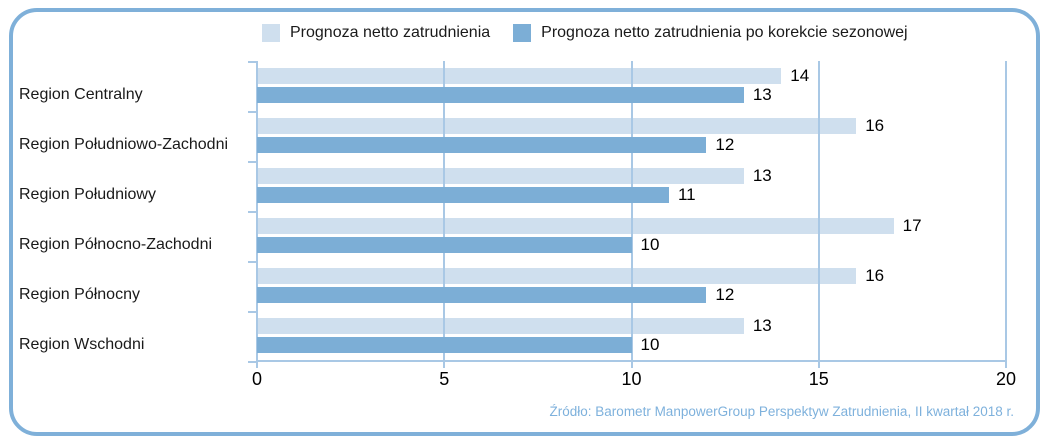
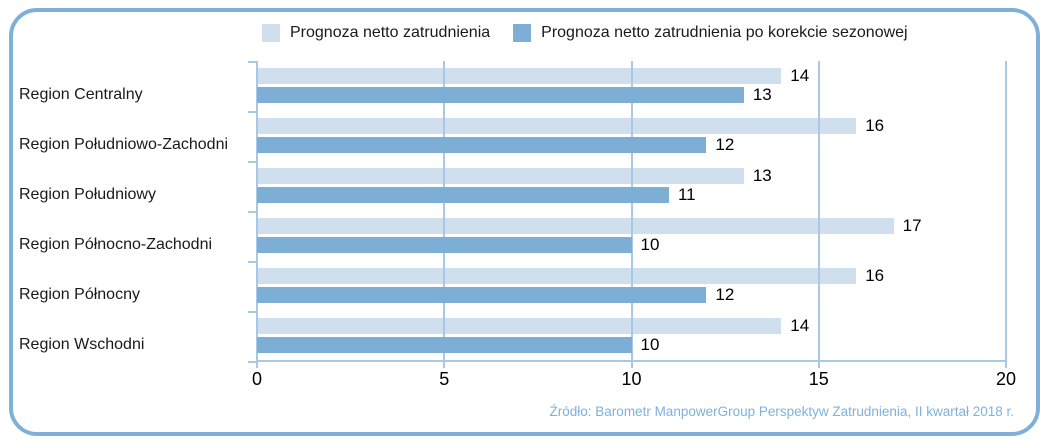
Prognoza netto zatrudnienia/Region Wschodni: 13 -> 14
